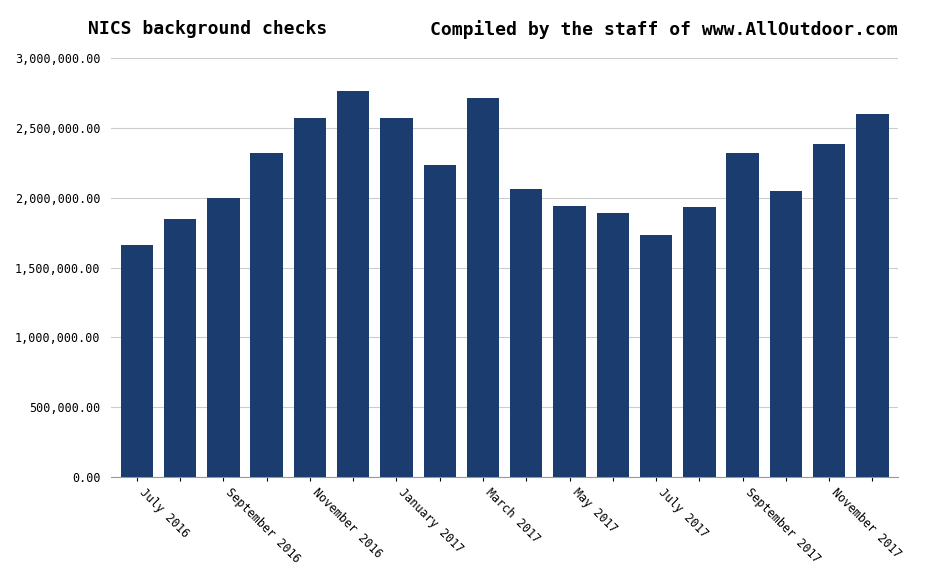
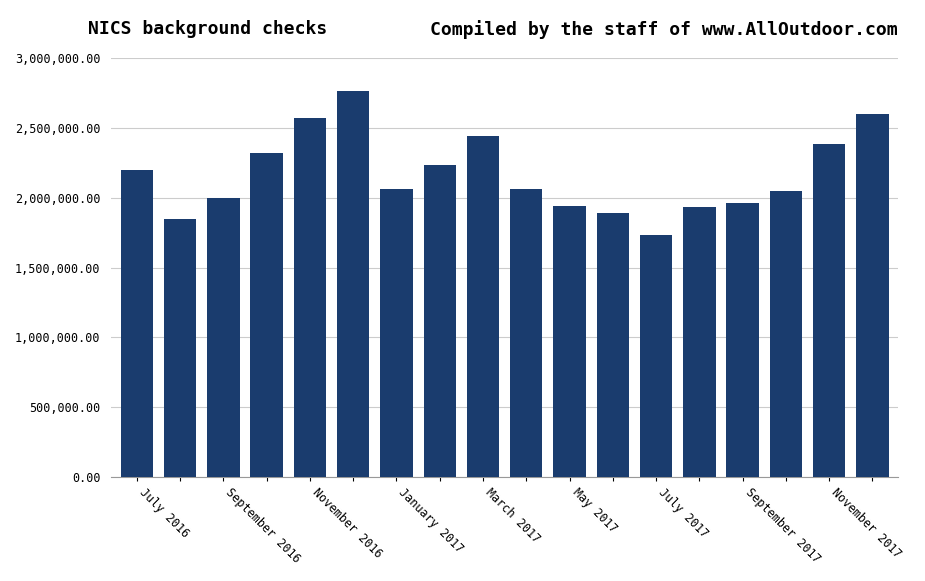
July 2016: 1,660,000 -> 2,200,000
January 2017: 2,570,000 -> 2,060,000
March 2017: 2,710,000 -> 2,440,000
September 2017: 2,320,000 -> 1,960,000
